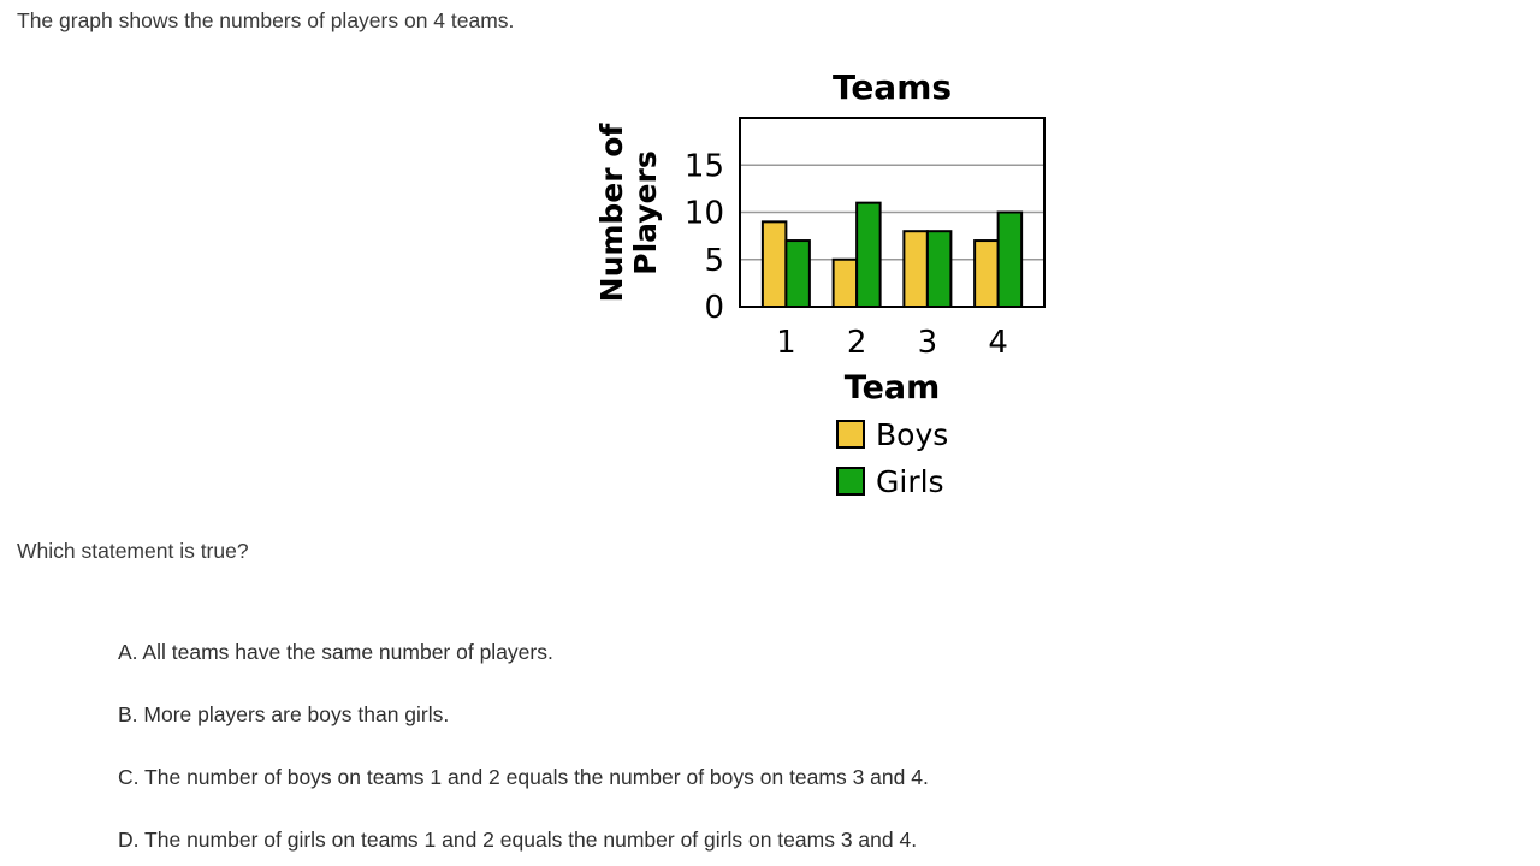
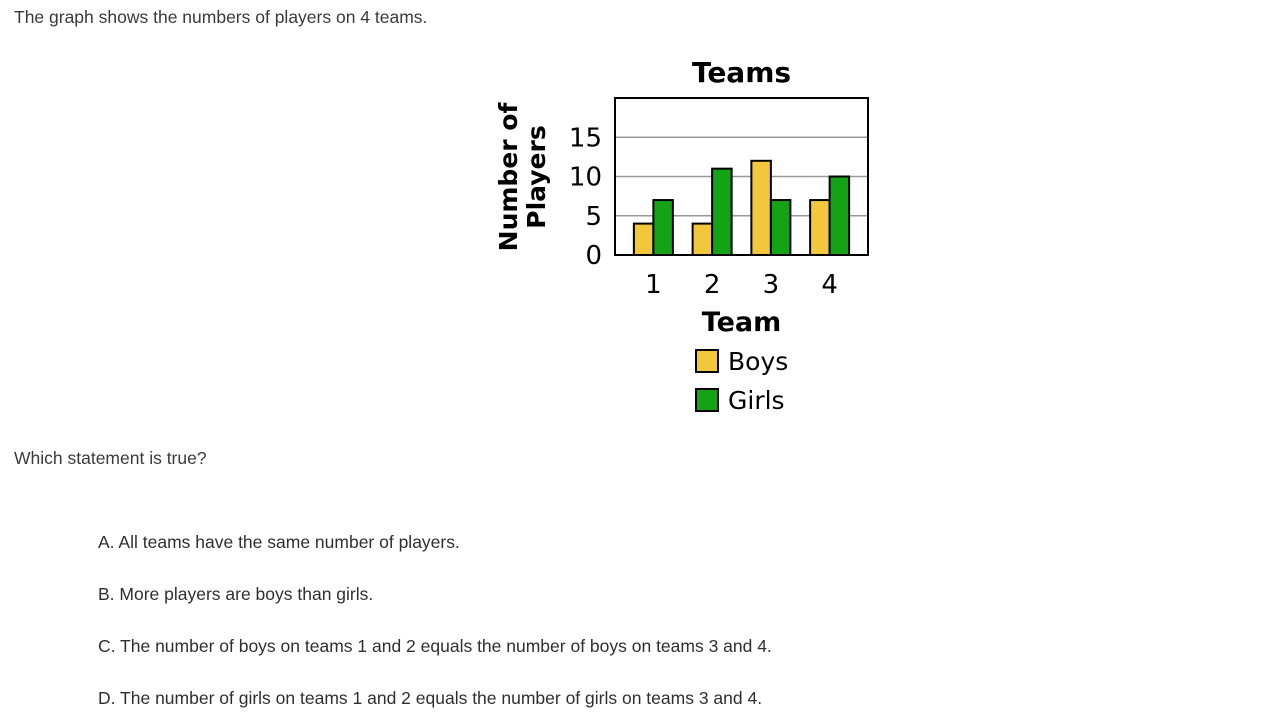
Boys/1: 9 -> 4
Boys/2: 5 -> 4
Boys/3: 8 -> 12
Girls/3: 8 -> 7
